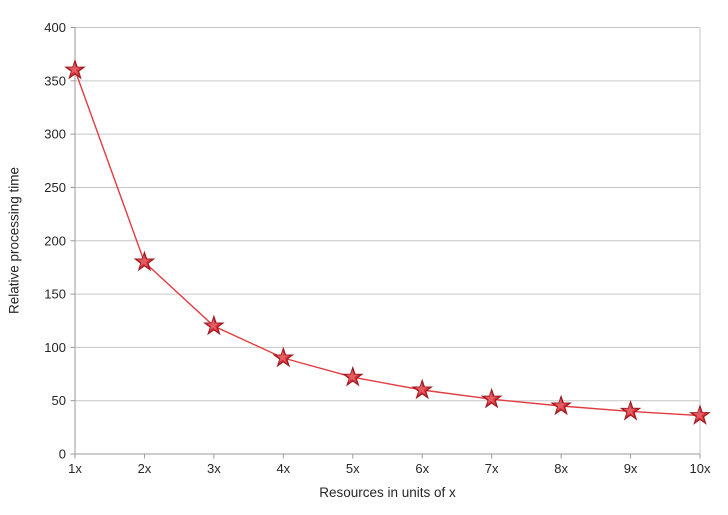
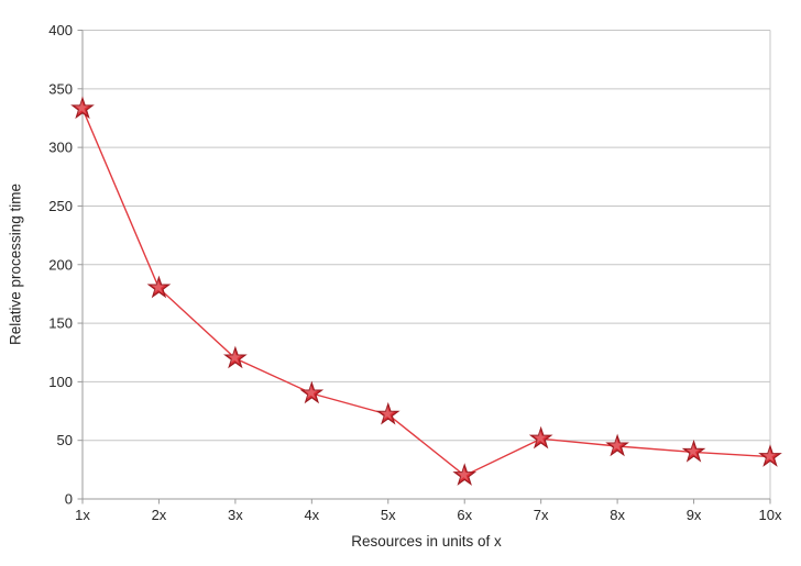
1x: 360 -> 333
6x: 60 -> 20
